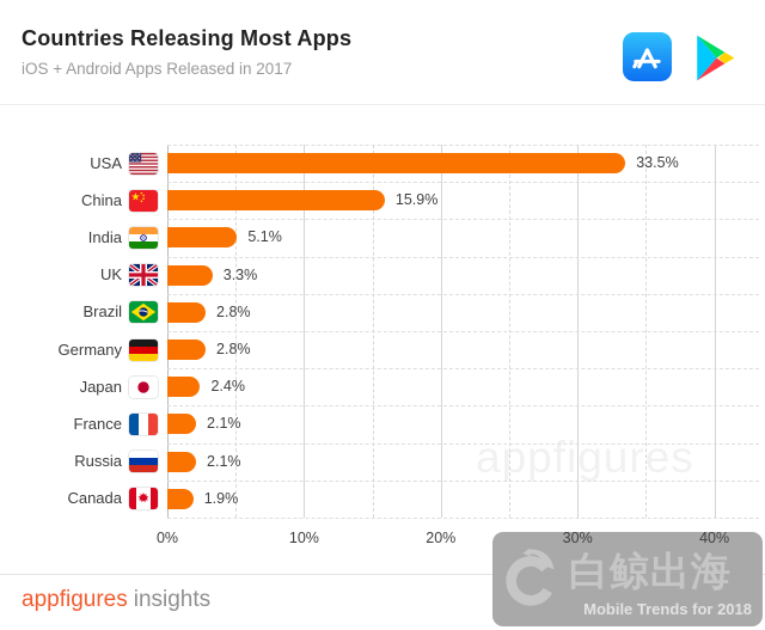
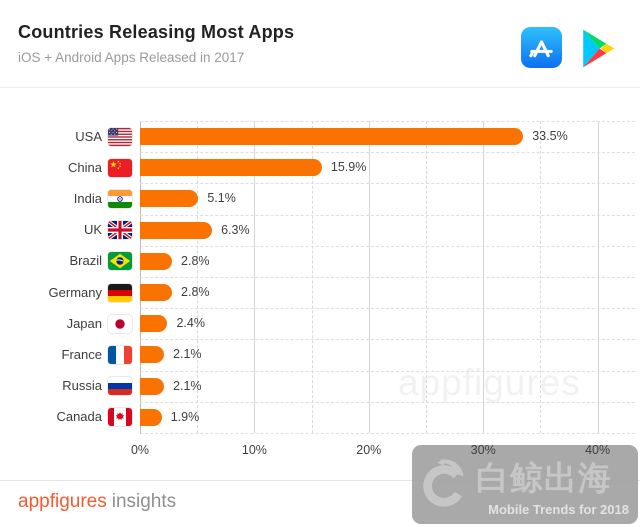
UK: 3.3% -> 6.3%
